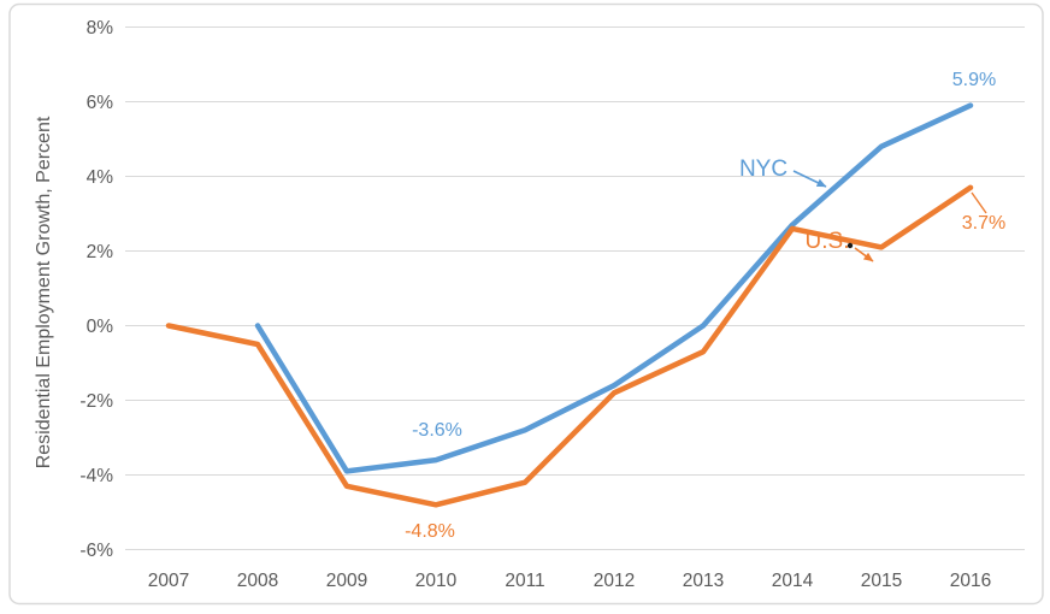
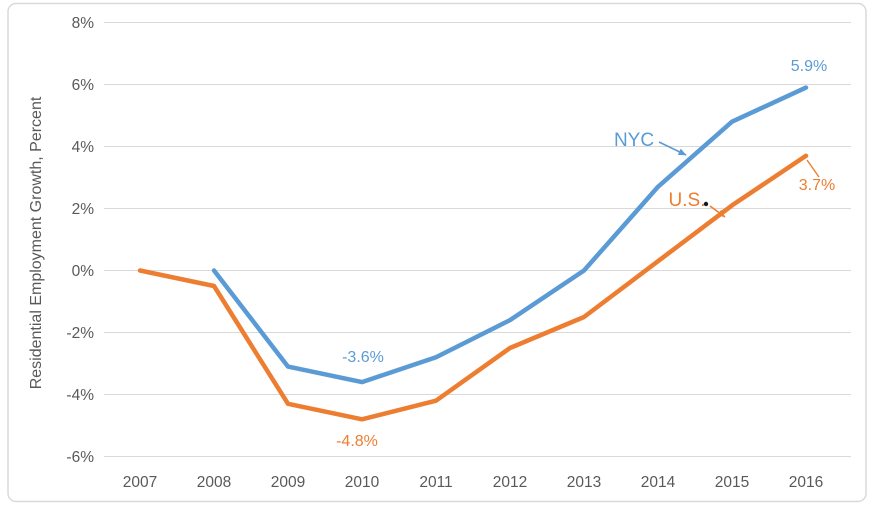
NYC/2009: -3.9% -> -3.1%
U.S./2012: -1.8% -> -2.5%
U.S./2013: -0.7% -> -1.5%
U.S./2014: 2.6% -> 0.3%
